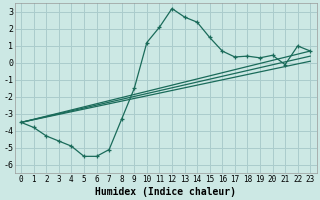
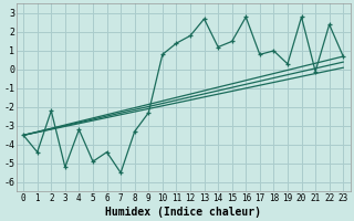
1: -3.8 -> -4.4
2: -4.3 -> -2.2
3: -4.6 -> -5.2
4: -4.9 -> -3.2
5: -5.5 -> -4.9
6: -5.5 -> -4.4
7: -5.1 -> -5.5
9: -1.5 -> -2.3
10: 1.2 -> 0.8
11: 2.1 -> 1.4
12: 3.2 -> 1.8
14: 2.4 -> 1.2
16: 0.7 -> 2.8
17: 0.3 -> 0.8
18: 0.4 -> 1.0
20: 0.5 -> 2.8
22: 1.0 -> 2.4
